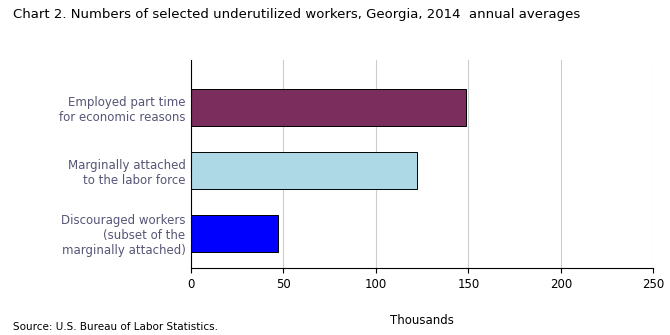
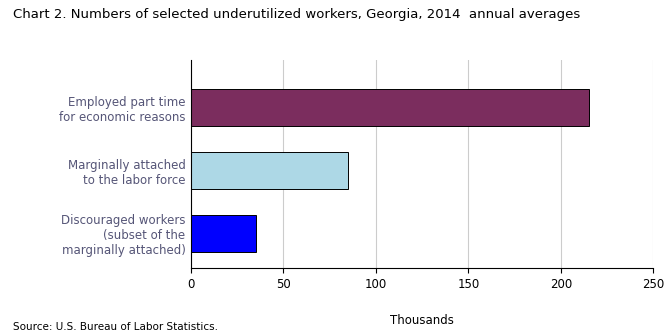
Employed part time for economic reasons: 149 -> 215
Marginally attached to the labor force: 122 -> 85
Discouraged workers (subset of the marginally attached): 47 -> 35
